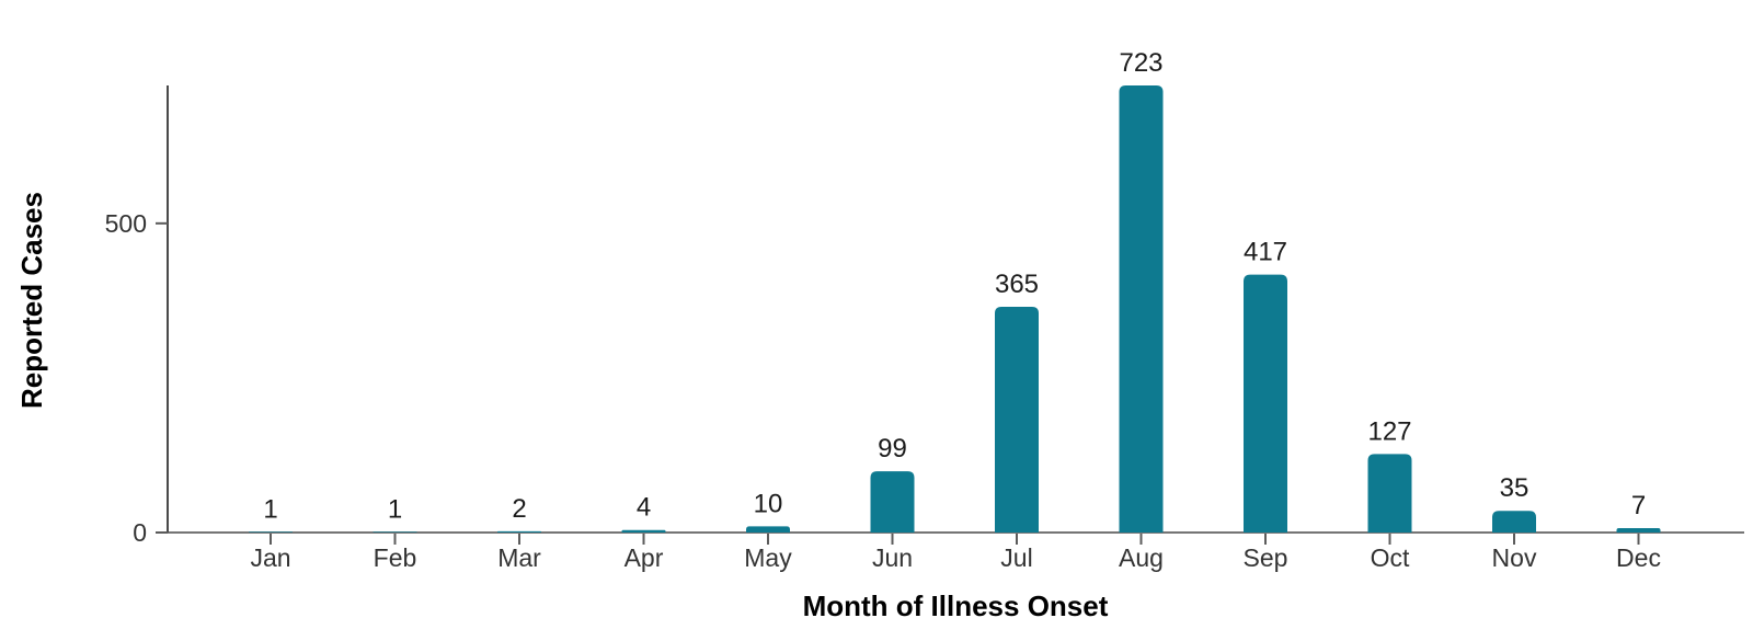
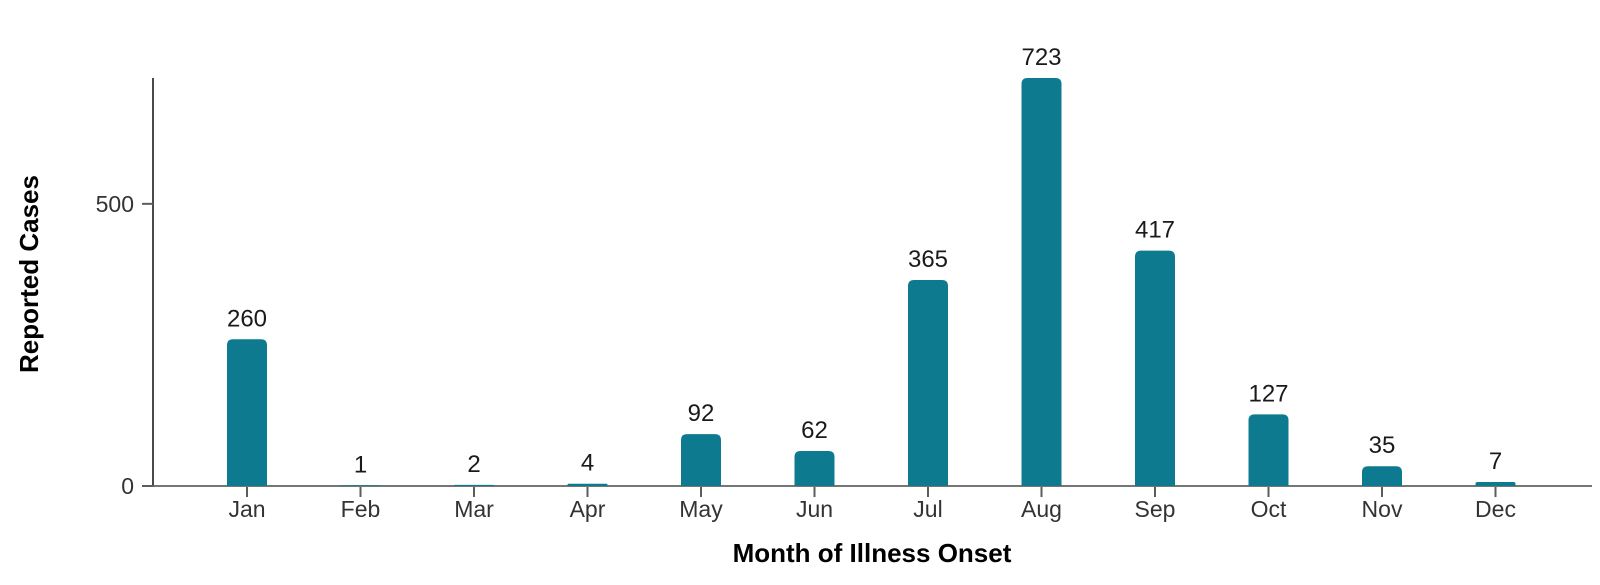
Jan: 1 -> 260
May: 10 -> 92
Jun: 99 -> 62
